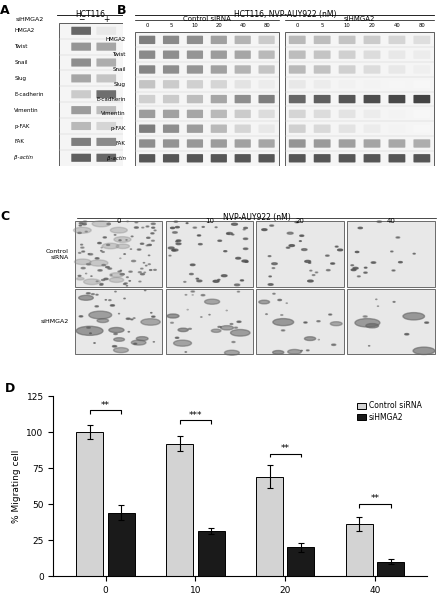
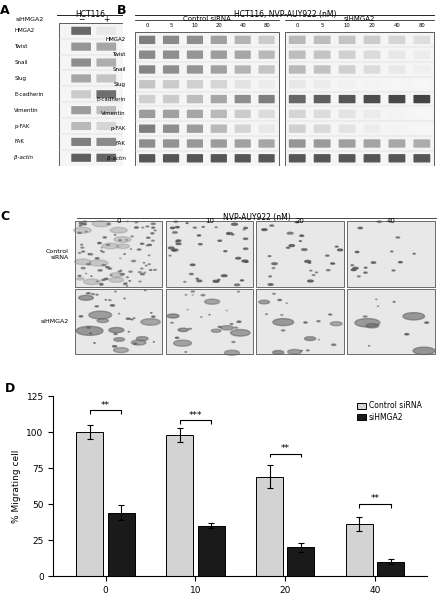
Control siRNA/10: 92 -> 98
siHMGA2/10: 31 -> 35
